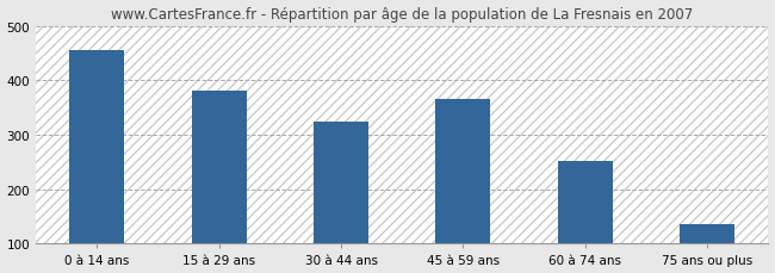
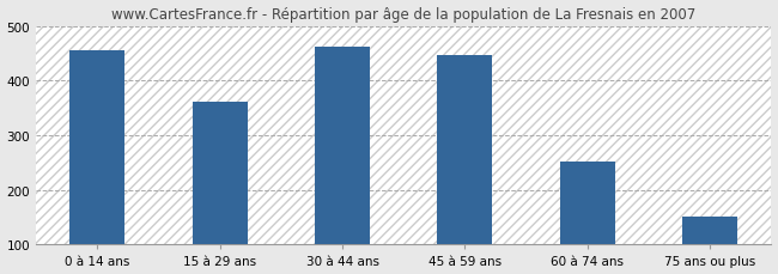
15 à 29 ans: 380 -> 362
30 à 44 ans: 325 -> 462
45 à 59 ans: 365 -> 446
75 ans ou plus: 135 -> 151
